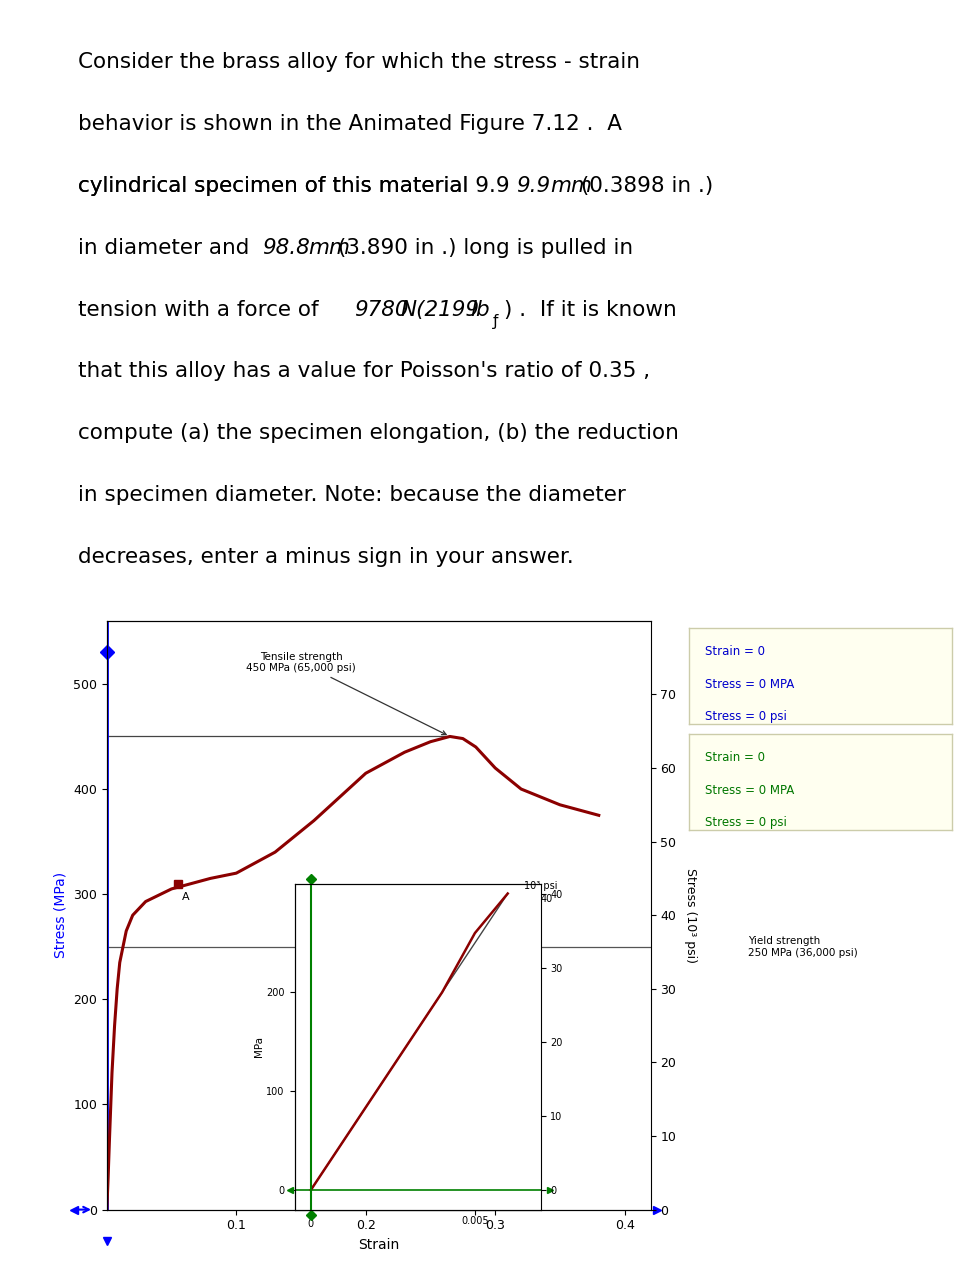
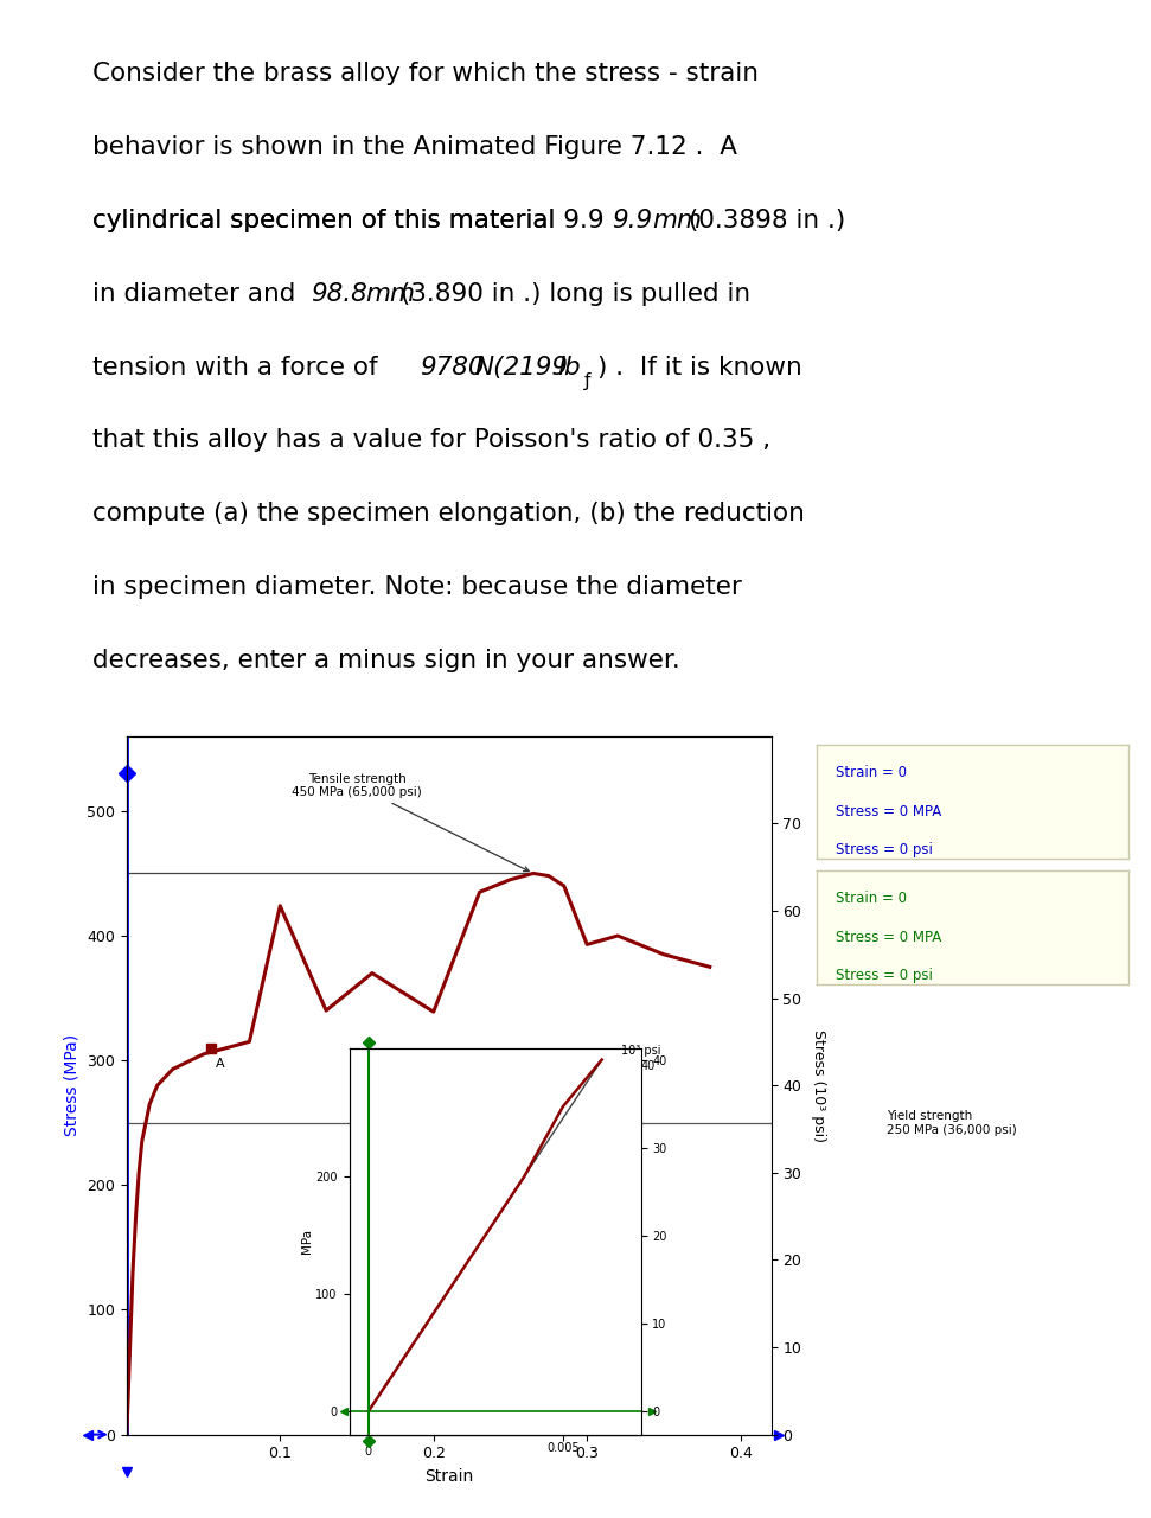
0.1: 320 -> 424
0.2: 415 -> 339
0.3: 420 -> 393
